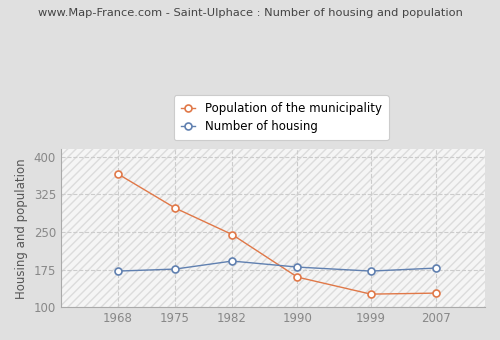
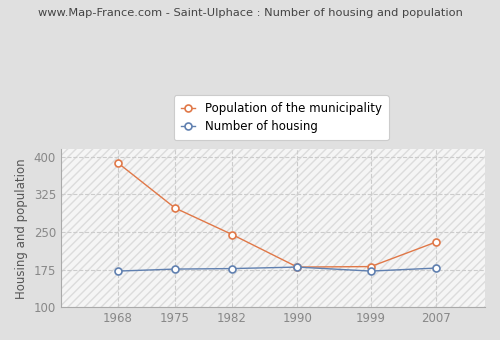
Population of the municipality/1968: 366 -> 388
Number of housing/1982: 192 -> 177
Population of the municipality/1990: 160 -> 180
Population of the municipality/1999: 126 -> 181
Population of the municipality/2007: 128 -> 230
